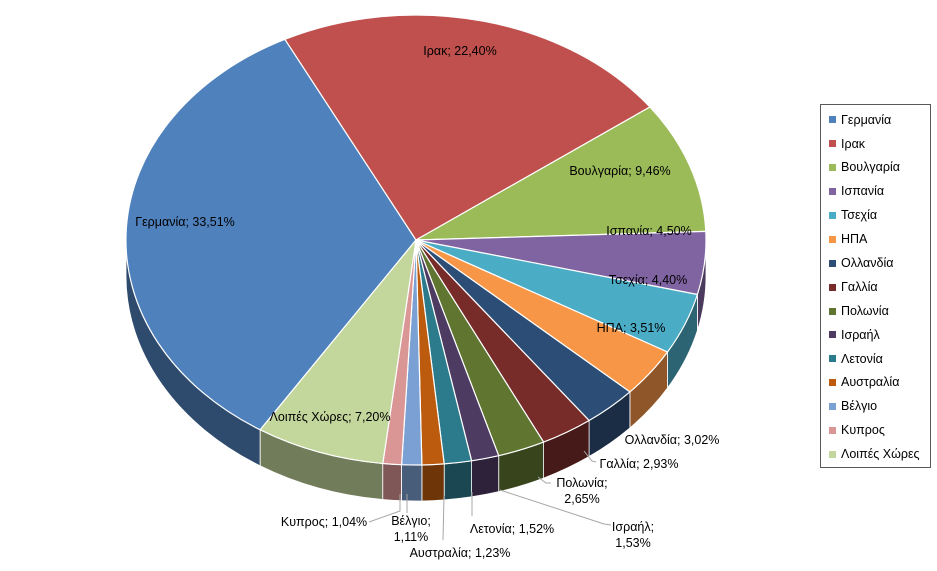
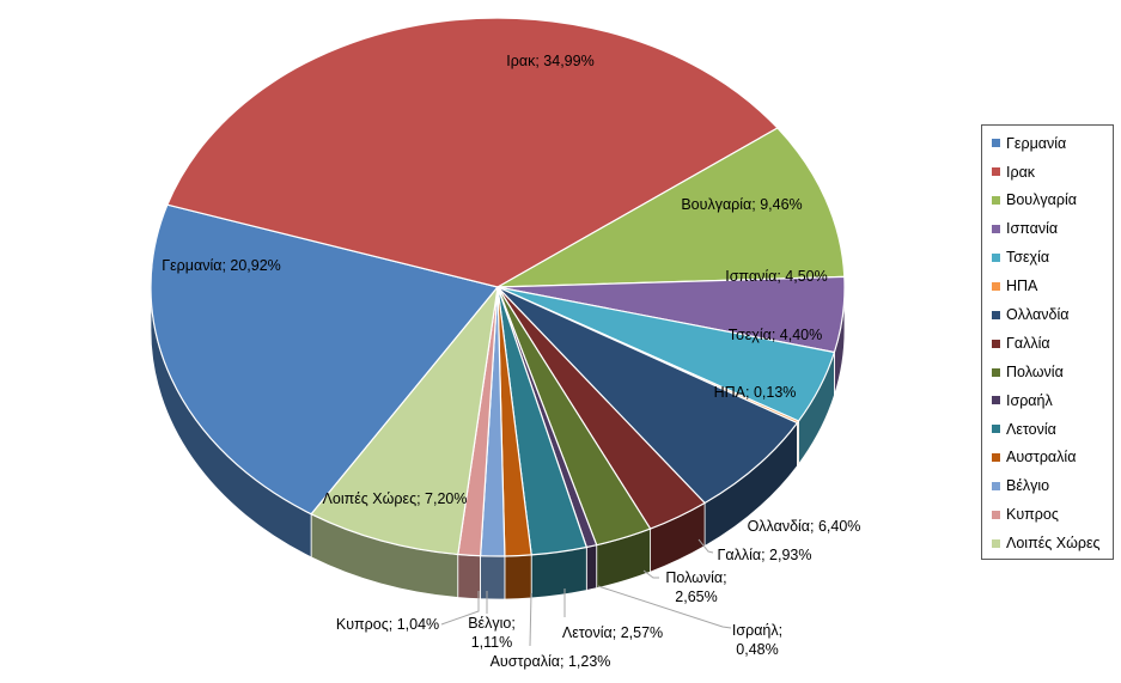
Γερμανία: 33,51% -> 20,92%
Ιρακ: 22,40% -> 34,99%
ΗΠΑ: 3,51% -> 0,13%
Ολλανδία: 3,02% -> 6,40%
Ισραήλ: 1,53% -> 0,48%
Λετονία: 1,52% -> 2,57%
